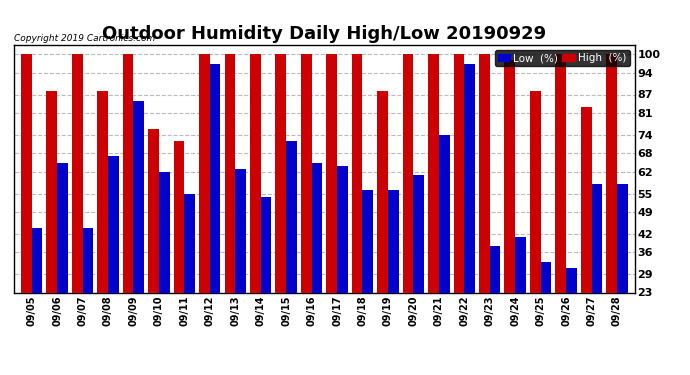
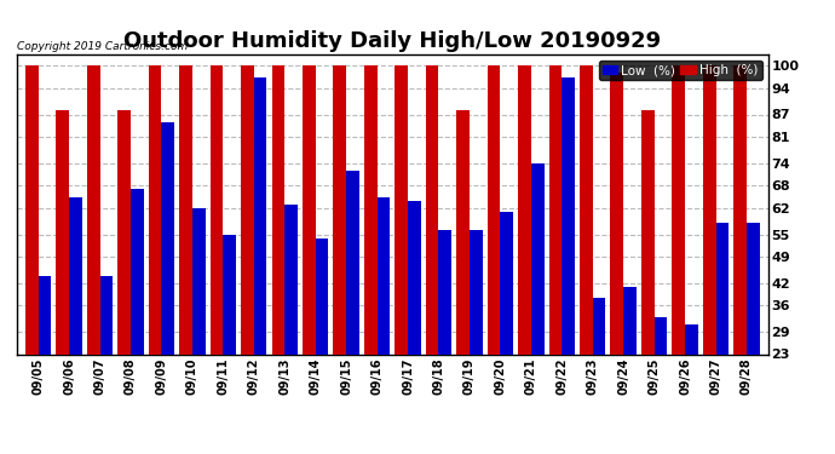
High (%)/09/10: 76 -> 100
High (%)/09/11: 72 -> 100
High (%)/09/27: 83 -> 100
